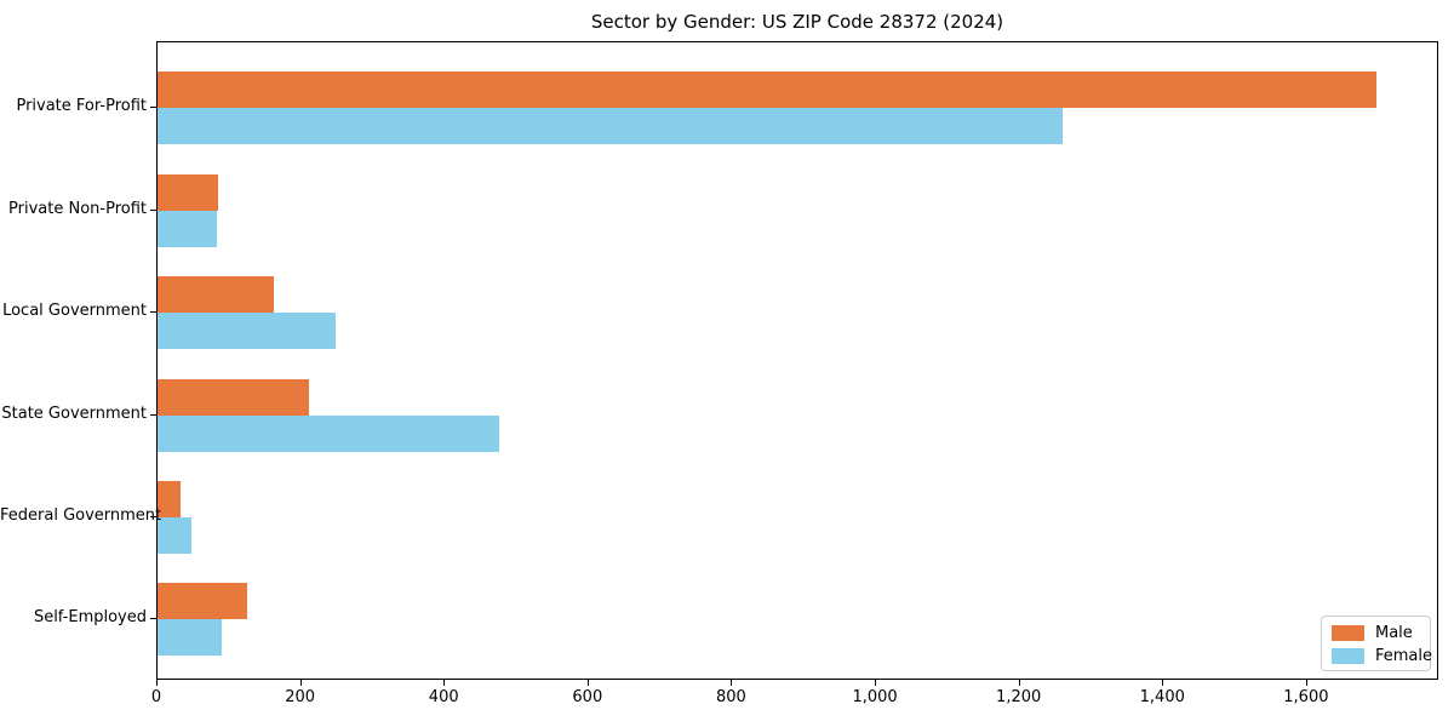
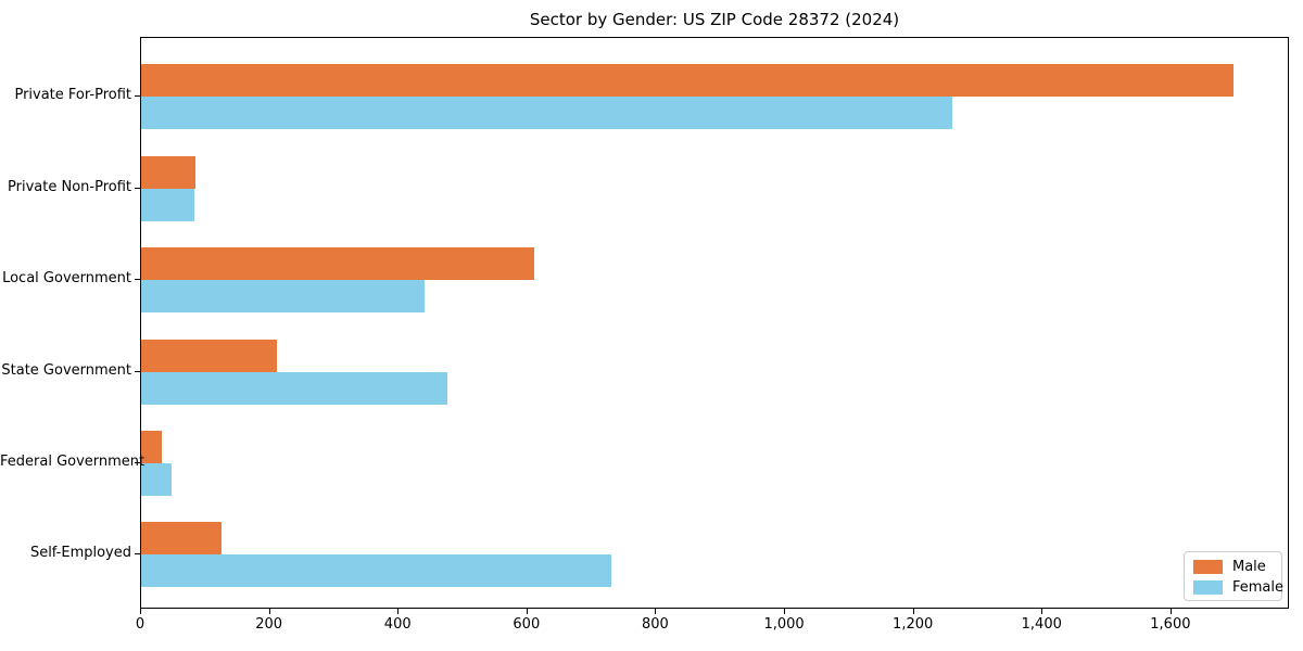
Male/Local Government: 160 -> 610
Female/Local Government: 250 -> 440
Female/Self-Employed: 90 -> 730
